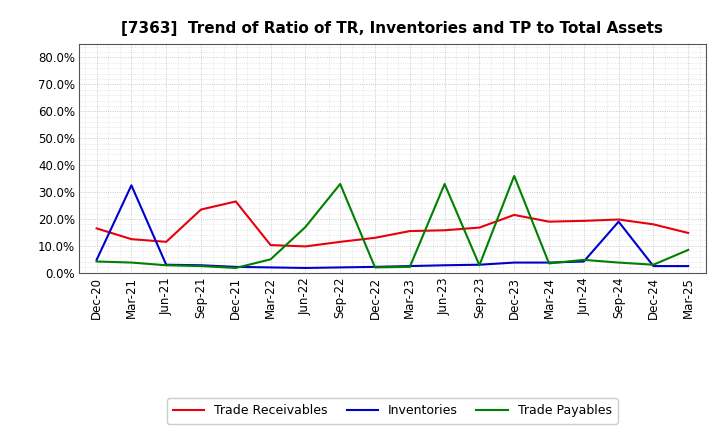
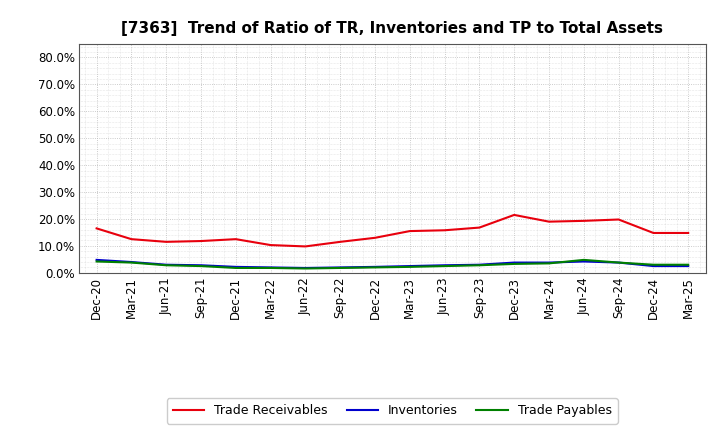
Inventories/Mar-21: 32.5% -> 4.0%
Trade Receivables/Sep-21: 23.5% -> 11.8%
Trade Receivables/Dec-21: 26.5% -> 12.5%
Trade Payables/Mar-22: 5.0% -> 1.8%
Trade Payables/Jun-22: 17.0% -> 1.6%
Trade Payables/Sep-22: 33.0% -> 1.8%
Trade Payables/Jun-23: 33.0% -> 2.5%
Trade Payables/Dec-23: 36.0% -> 3.3%
Inventories/Sep-24: 19.0% -> 3.8%
Trade Receivables/Dec-24: 18.0% -> 14.8%
Trade Payables/Mar-25: 8.5% -> 3.0%
